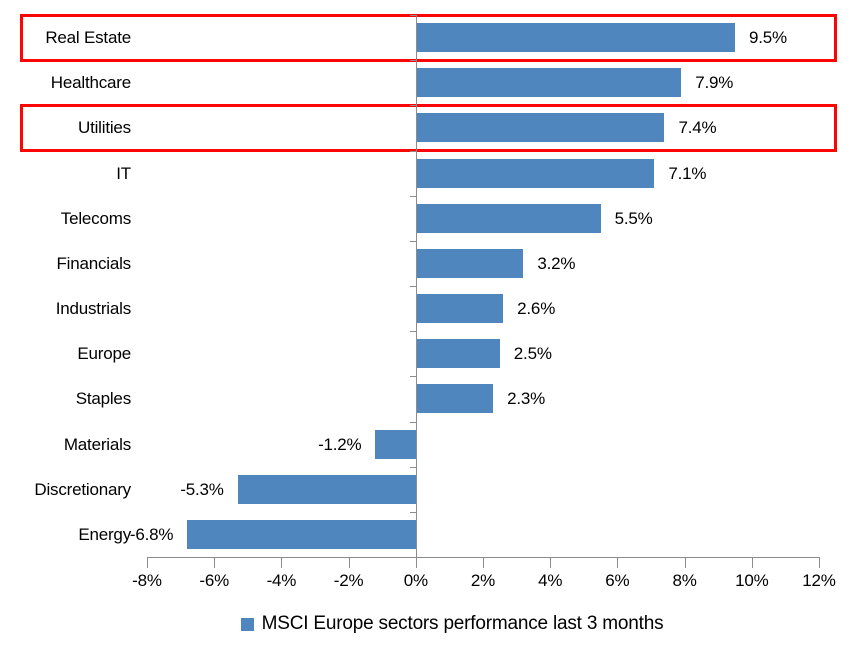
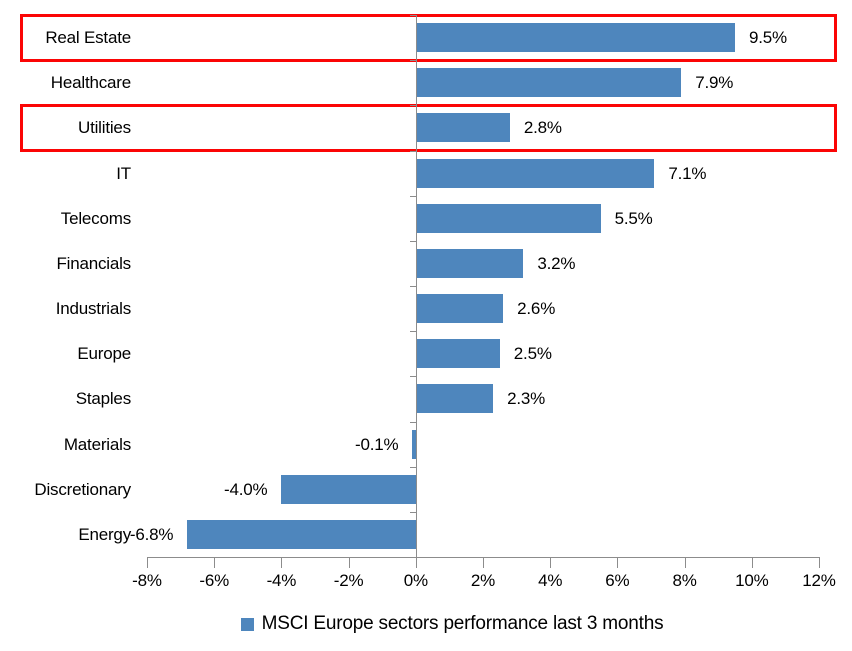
Utilities: 7.4% -> 2.8%
Materials: -1.2% -> -0.1%
Discretionary: -5.3% -> -4.0%
